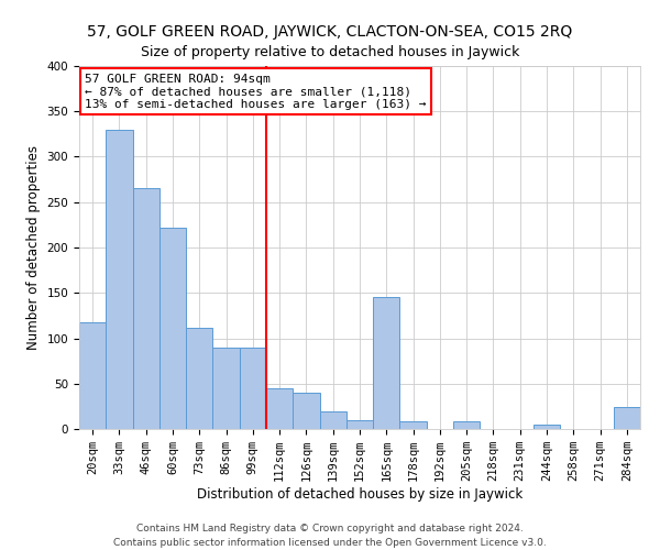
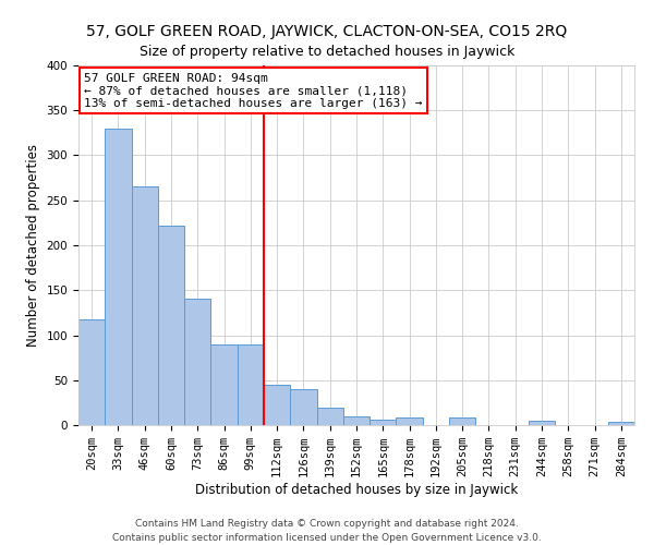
73sqm: 112 -> 141
165sqm: 146 -> 6
284sqm: 24 -> 4
